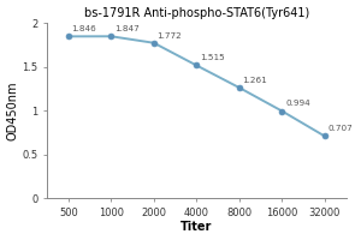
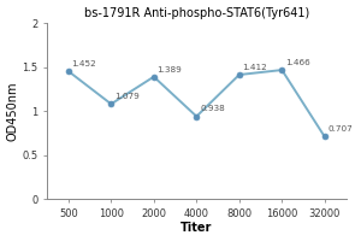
500: 1.846 -> 1.452
1000: 1.847 -> 1.079
2000: 1.772 -> 1.389
4000: 1.515 -> 0.938
8000: 1.261 -> 1.412
16000: 0.994 -> 1.466
